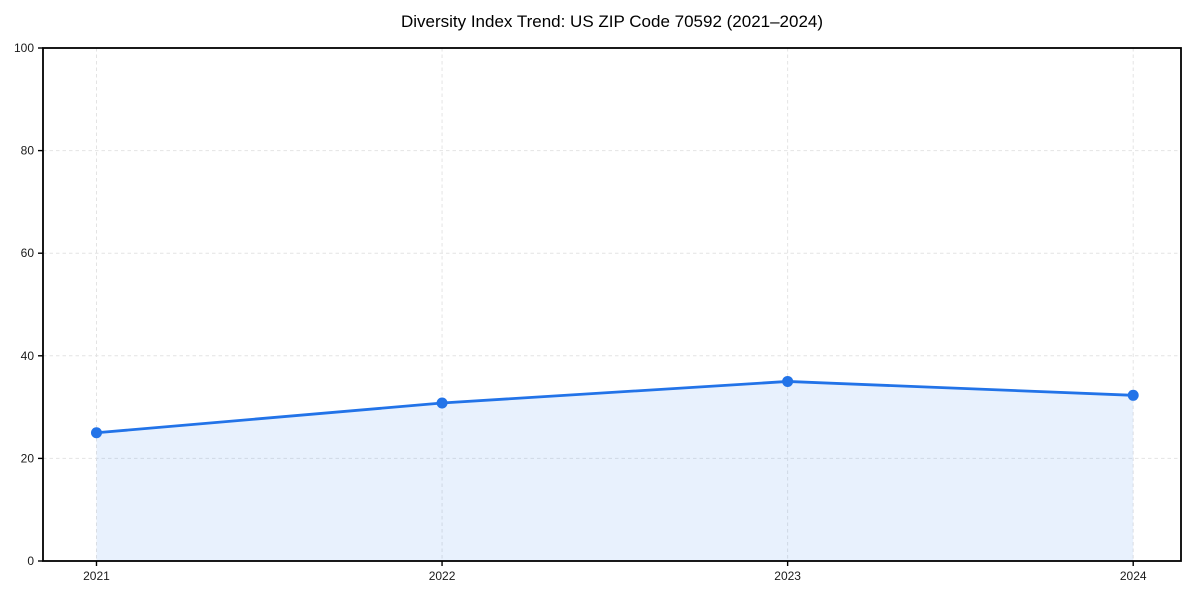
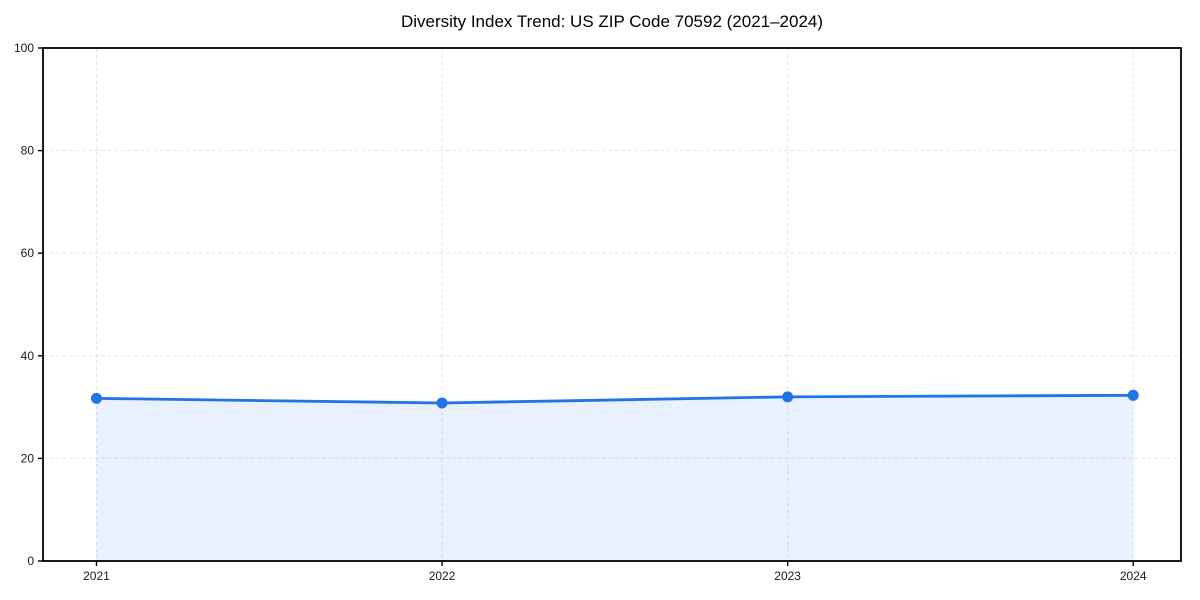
2021: 25 -> 32
2023: 35 -> 32
